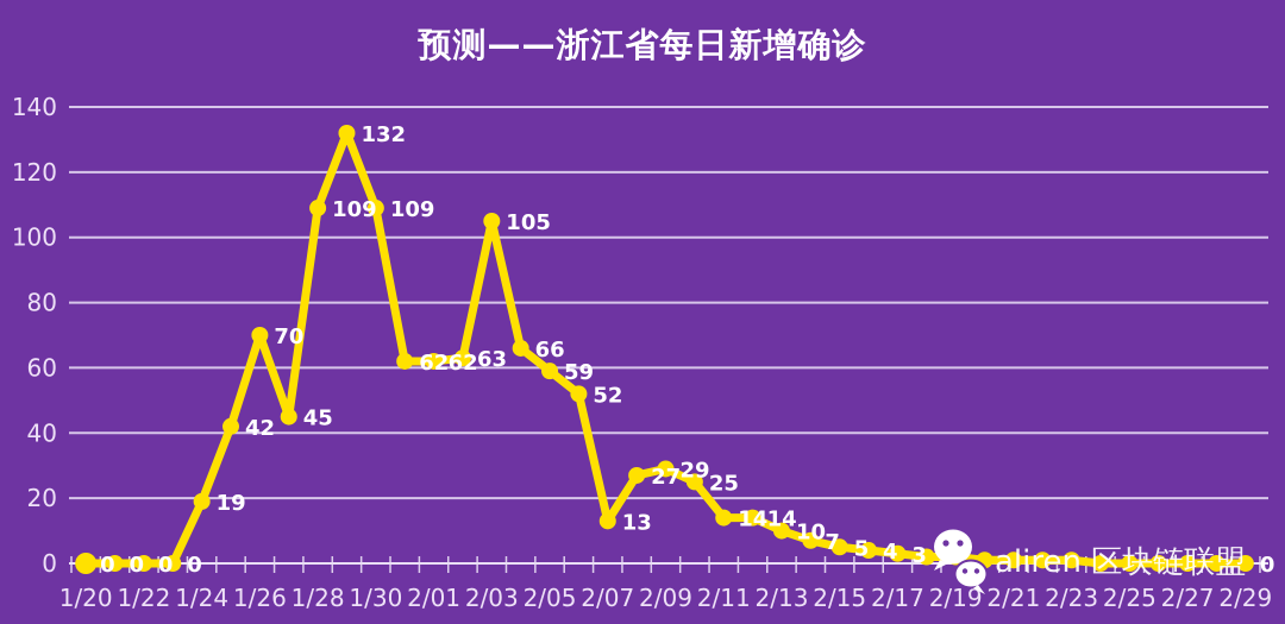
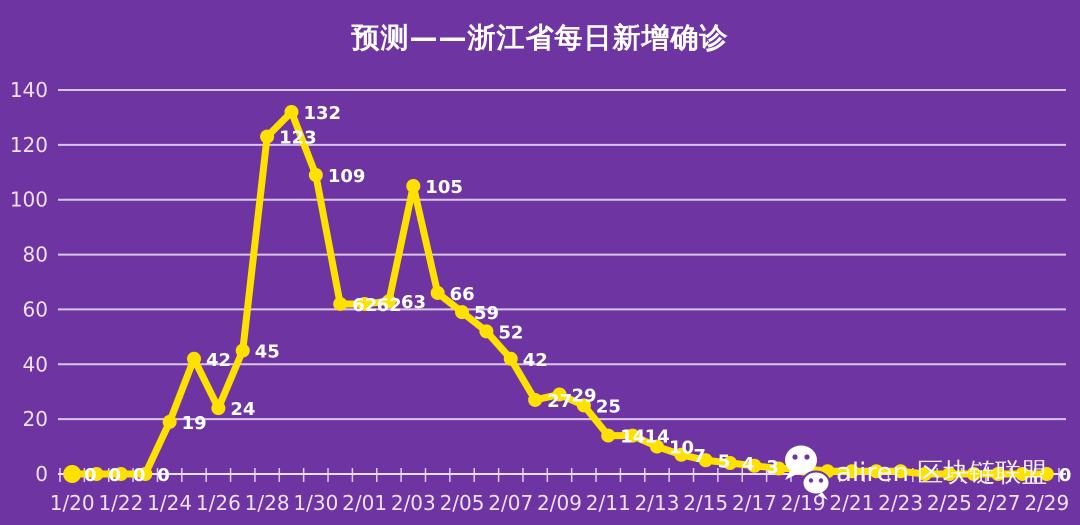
1/26: 70 -> 24
1/28: 109 -> 123
2/07: 13 -> 42
